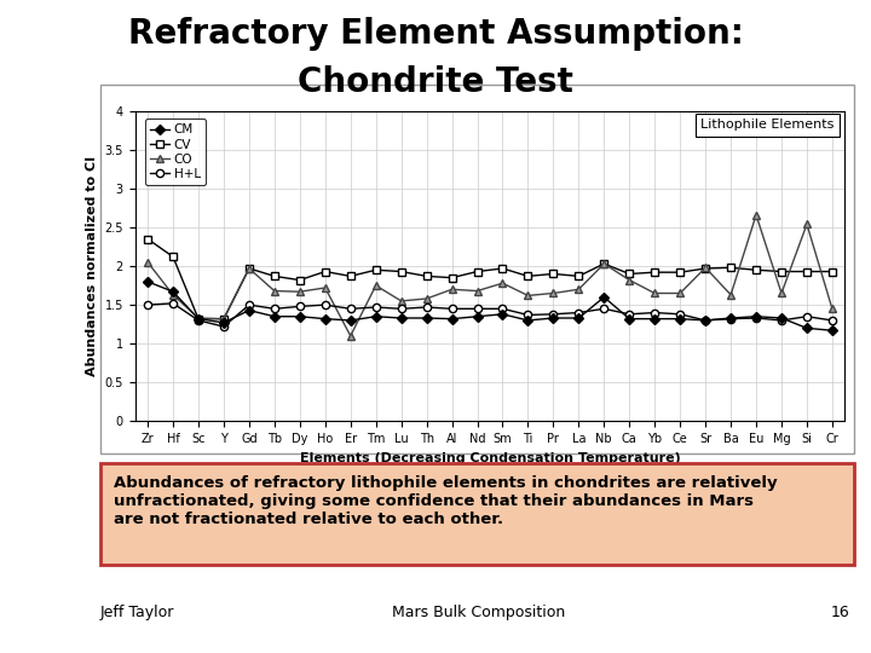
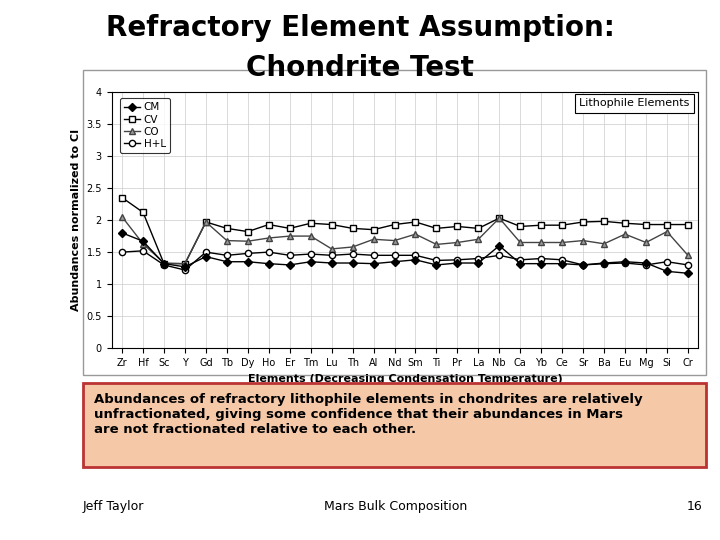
CO/Er: 1.10 -> 1.75
CO/Ca: 1.82 -> 1.65
CO/Sr: 1.98 -> 1.68
CO/Eu: 2.66 -> 1.78
CO/Si: 2.54 -> 1.82
